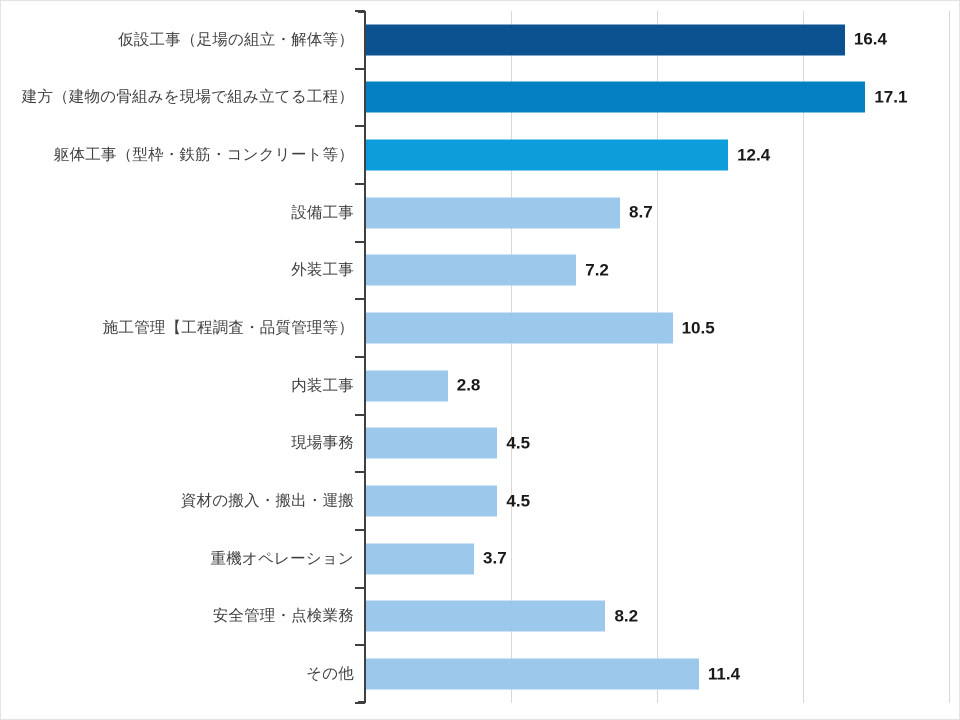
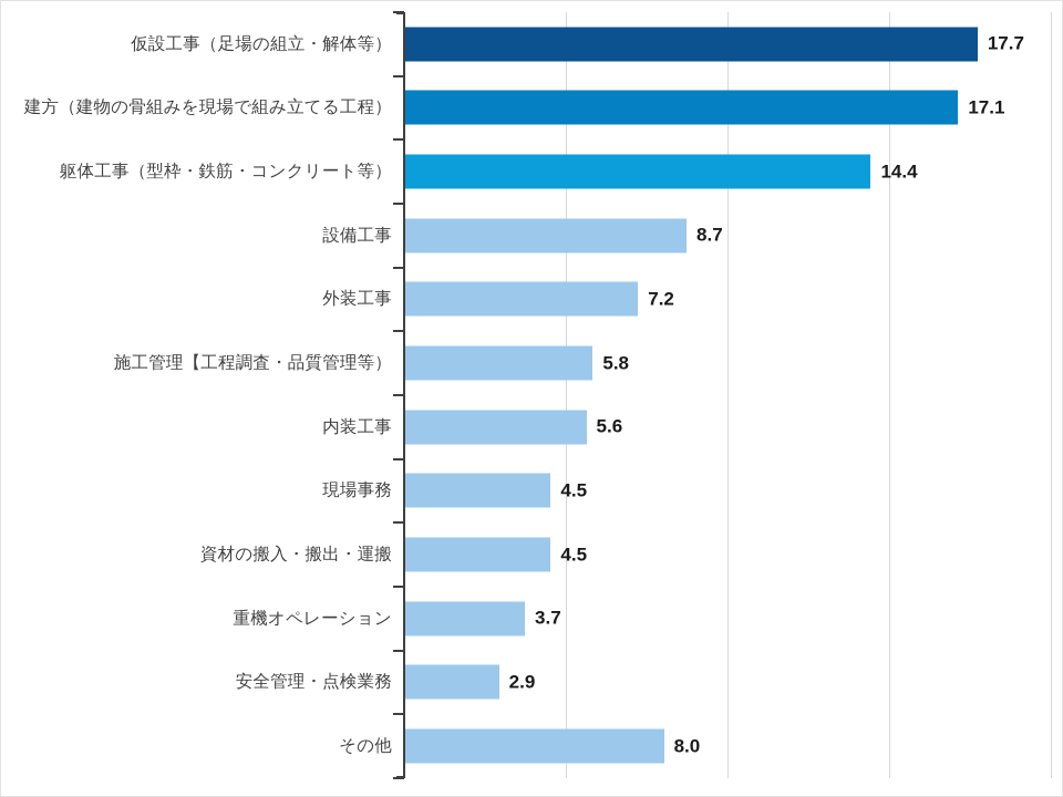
仮設工事（足場の組立・解体等）: 16.4 -> 17.7
躯体工事（型枠・鉄筋・コンクリート等）: 12.4 -> 14.4
施工管理【工程調査・品質管理等）: 10.5 -> 5.8
内装工事: 2.8 -> 5.6
安全管理・点検業務: 8.2 -> 2.9
その他: 11.4 -> 8.0
